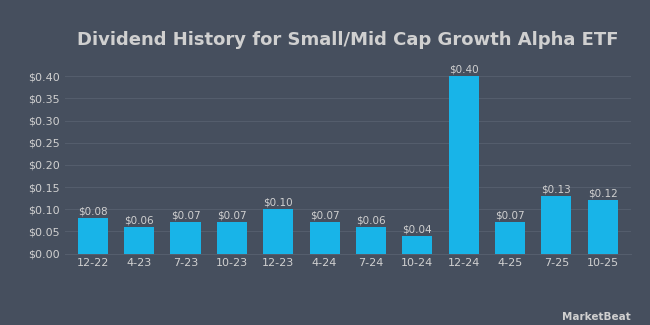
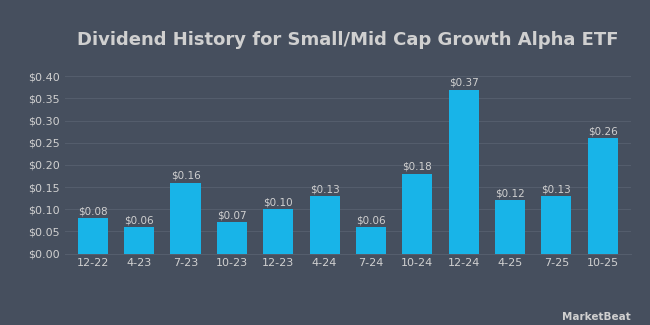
7-23: $0.07 -> $0.16
4-24: $0.07 -> $0.13
10-24: $0.04 -> $0.18
12-24: $0.40 -> $0.37
4-25: $0.07 -> $0.12
10-25: $0.12 -> $0.26
